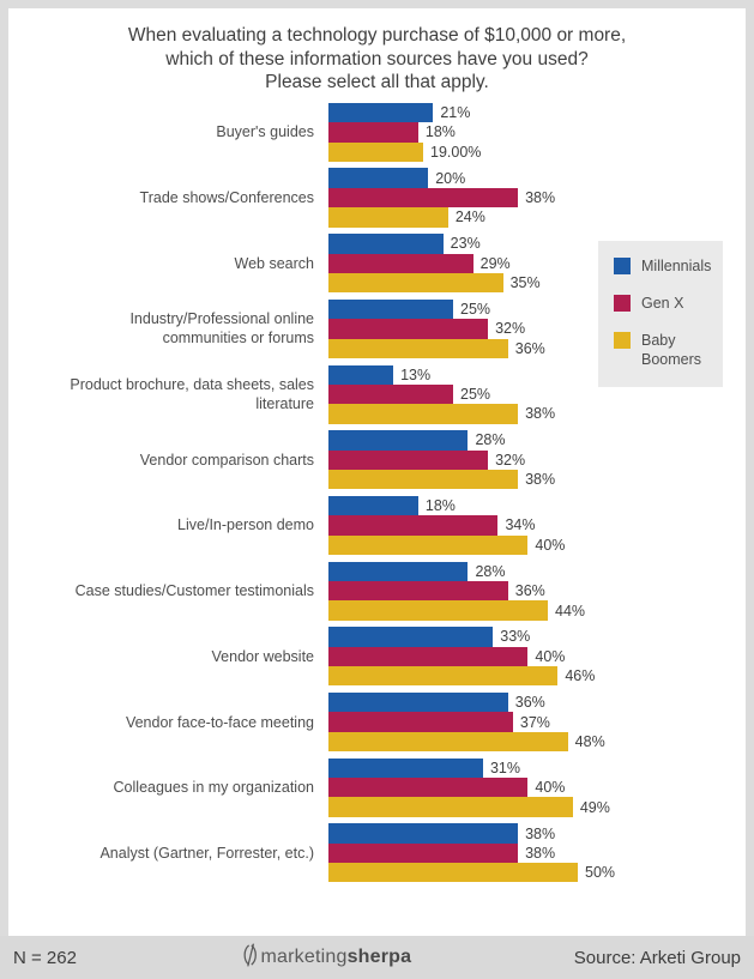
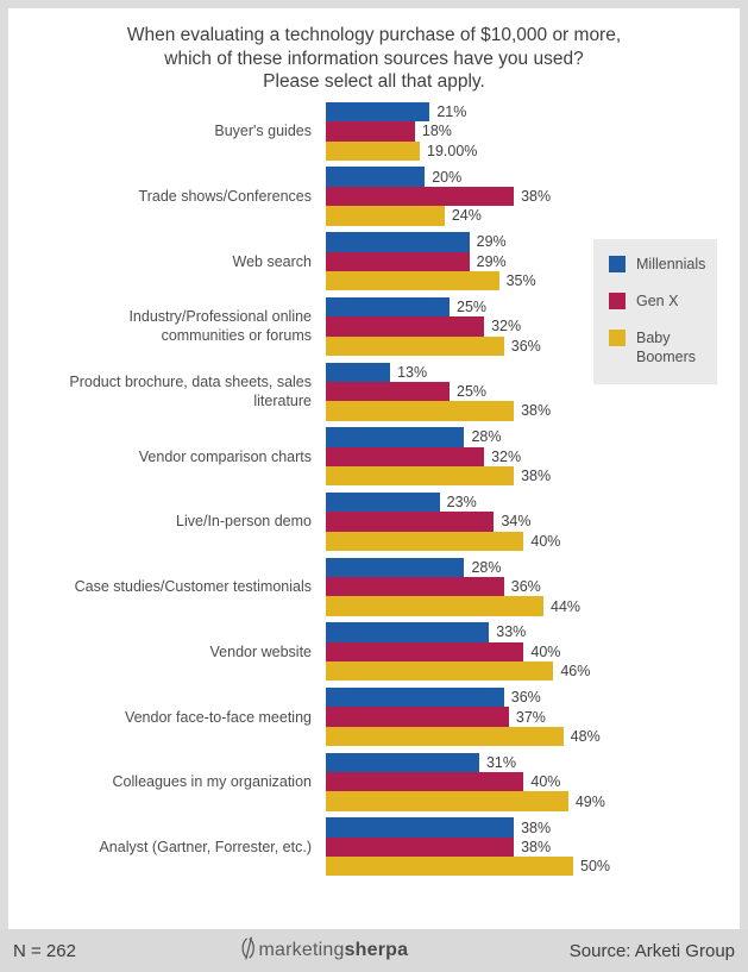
Millennials/Web search: 23% -> 29%
Millennials/Live/In-person demo: 18% -> 23%
